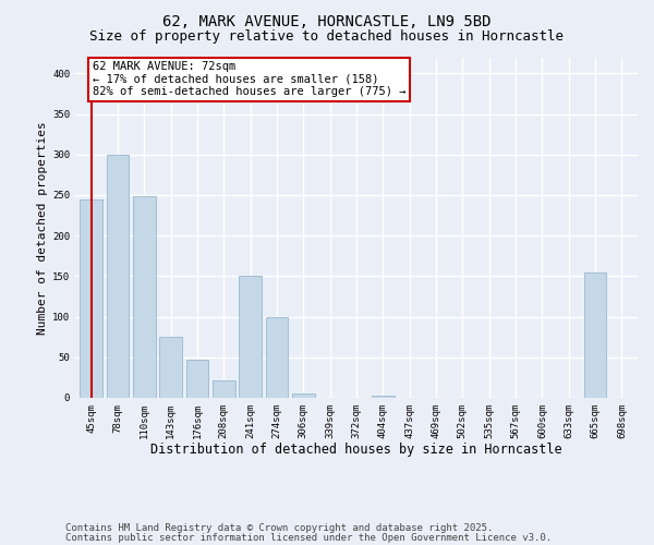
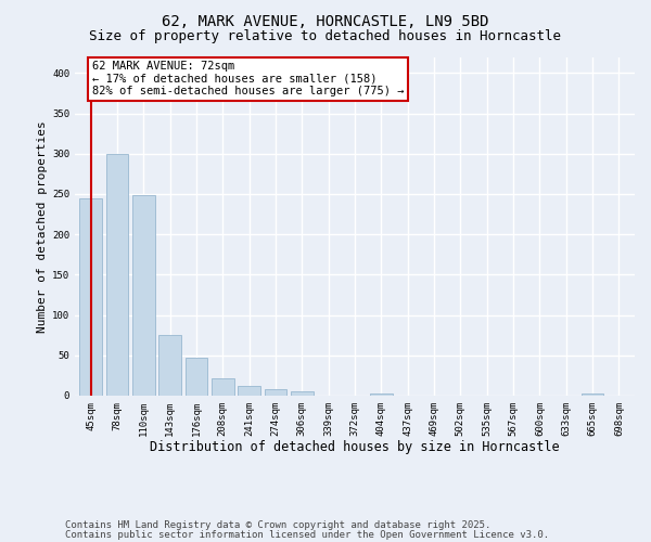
241sqm: 150 -> 12
274sqm: 100 -> 8
665sqm: 154 -> 3
